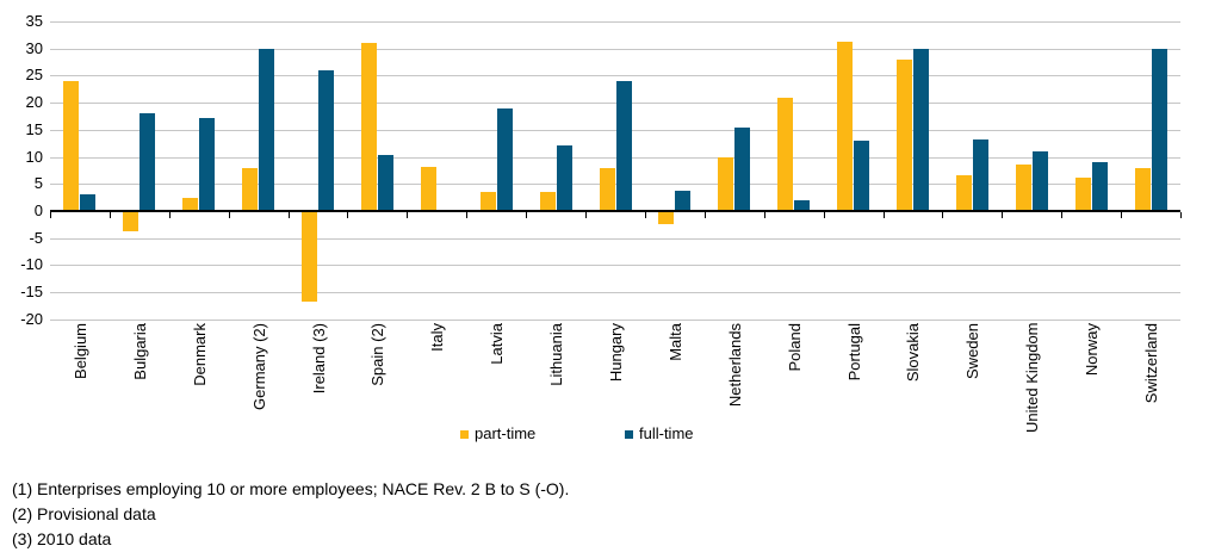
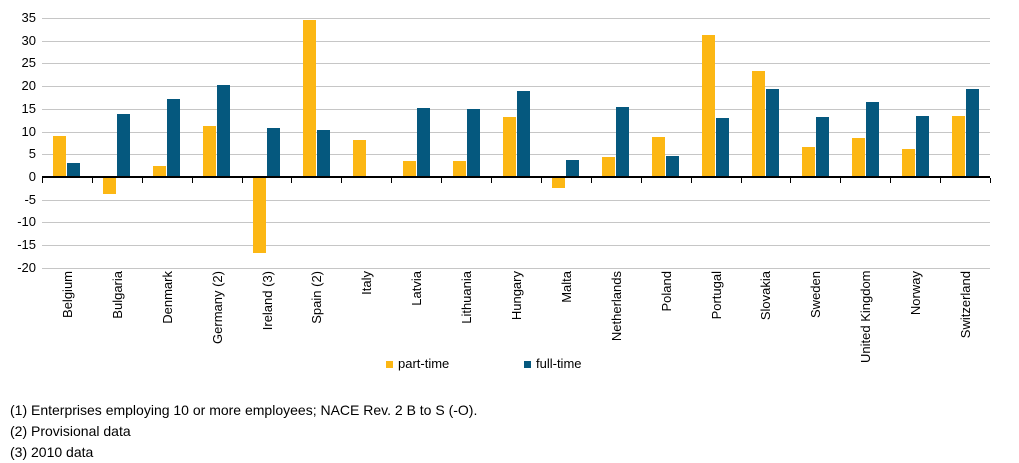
part-time/Belgium: 24 -> 9
full-time/Bulgaria: 18 -> 14
part-time/Germany (2): 8 -> 11
full-time/Germany (2): 30 -> 20
full-time/Ireland (3): 26 -> 11
part-time/Spain (2): 31 -> 34
full-time/Latvia: 19 -> 15
full-time/Lithuania: 12 -> 15
part-time/Hungary: 8 -> 13
full-time/Hungary: 24 -> 19
part-time/Netherlands: 10 -> 4
part-time/Poland: 21 -> 9
full-time/Poland: 2 -> 5
part-time/Slovakia: 28 -> 23
full-time/Slovakia: 30 -> 19
full-time/United Kingdom: 11 -> 16
full-time/Norway: 9 -> 13
part-time/Switzerland: 8 -> 14
full-time/Switzerland: 30 -> 19
